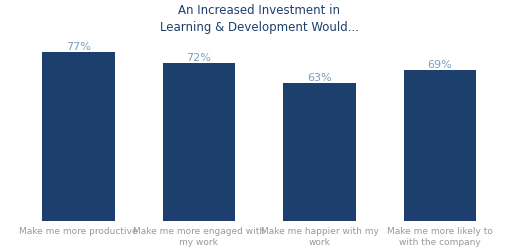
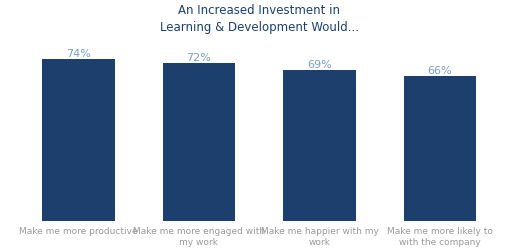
Make me more productive: 77% -> 74%
Make me happier with my work: 63% -> 69%
Make me more likely to with the company: 69% -> 66%
